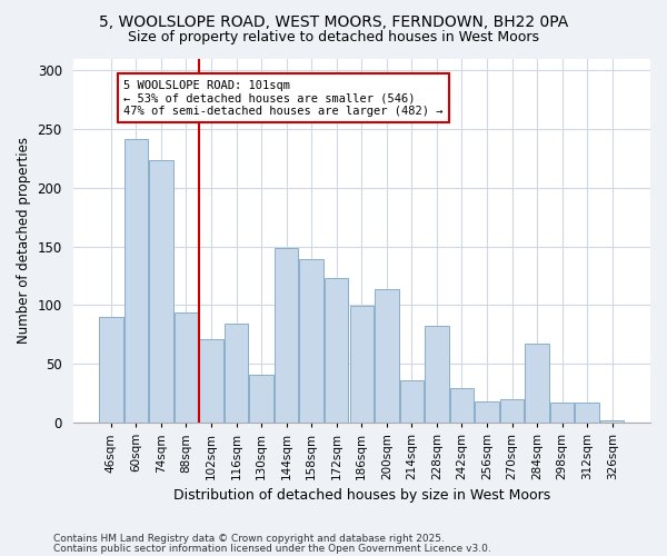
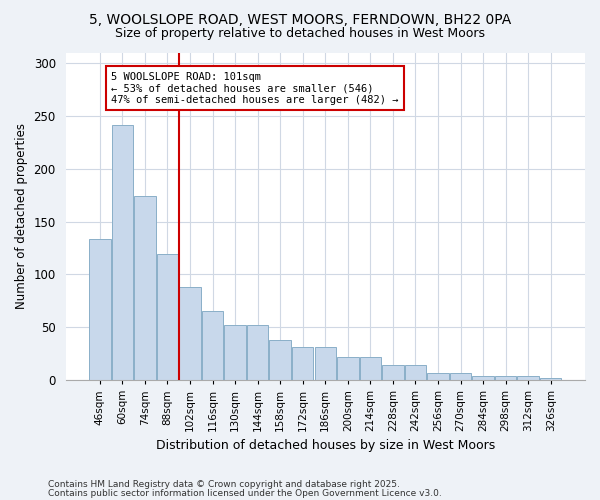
46sqm: 90 -> 133
74sqm: 223 -> 174
88sqm: 94 -> 119
102sqm: 71 -> 88
116sqm: 84 -> 65
130sqm: 41 -> 52
144sqm: 149 -> 52
158sqm: 139 -> 38
172sqm: 123 -> 31
186sqm: 99 -> 31
200sqm: 114 -> 22
214sqm: 36 -> 22
228sqm: 82 -> 14
242sqm: 29 -> 14
256sqm: 18 -> 7
270sqm: 20 -> 7
284sqm: 67 -> 4
298sqm: 17 -> 4
312sqm: 17 -> 4
